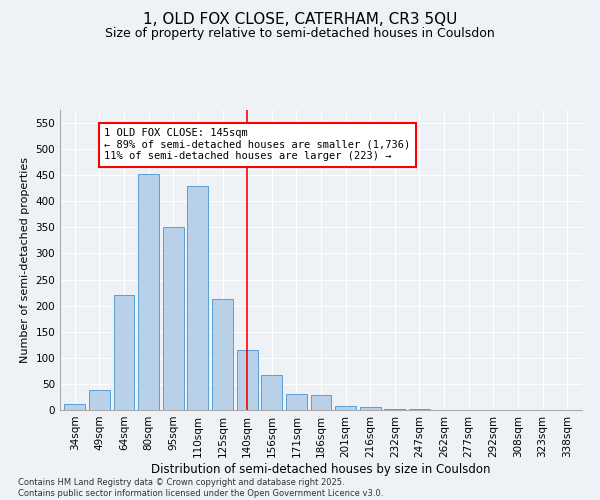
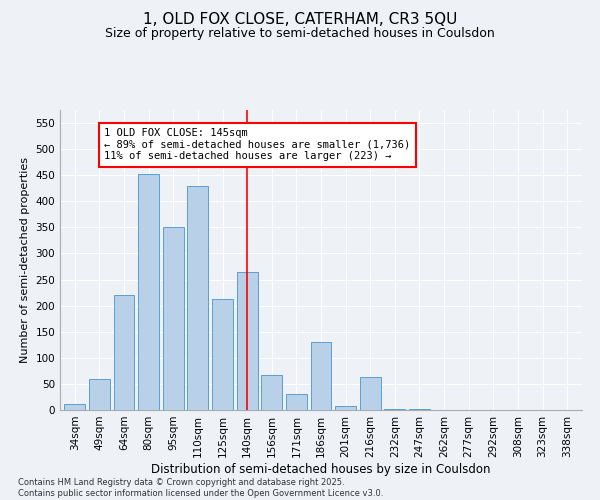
49sqm: 39 -> 60
140sqm: 115 -> 264
186sqm: 29 -> 130
216sqm: 6 -> 64
